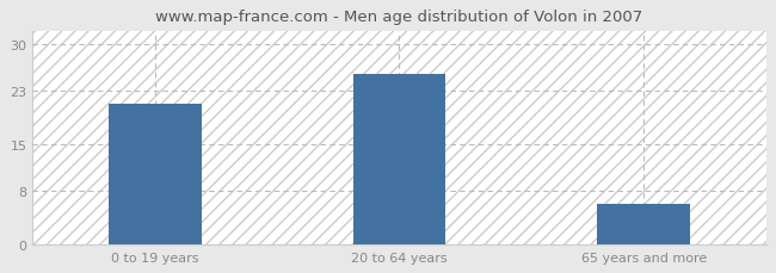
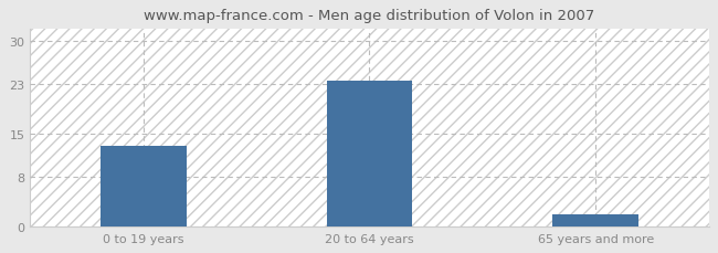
0 to 19 years: 21.0 -> 13.0
20 to 64 years: 25.6 -> 23.5
65 years and more: 6.0 -> 2.0
